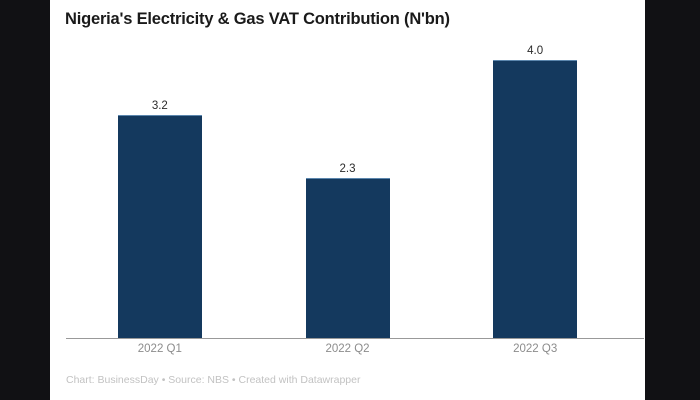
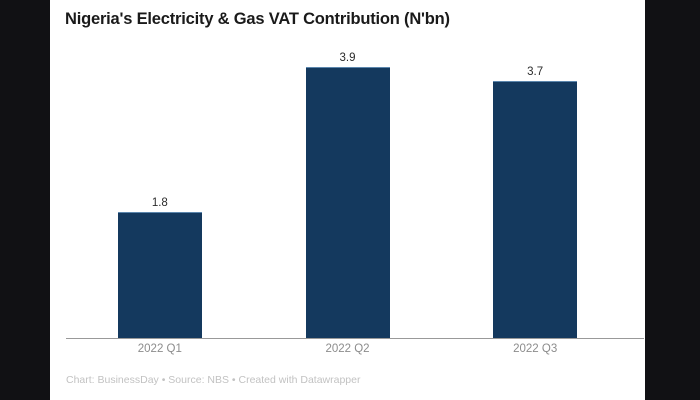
2022 Q1: 3.2 -> 1.8
2022 Q2: 2.3 -> 3.9
2022 Q3: 4.0 -> 3.7
